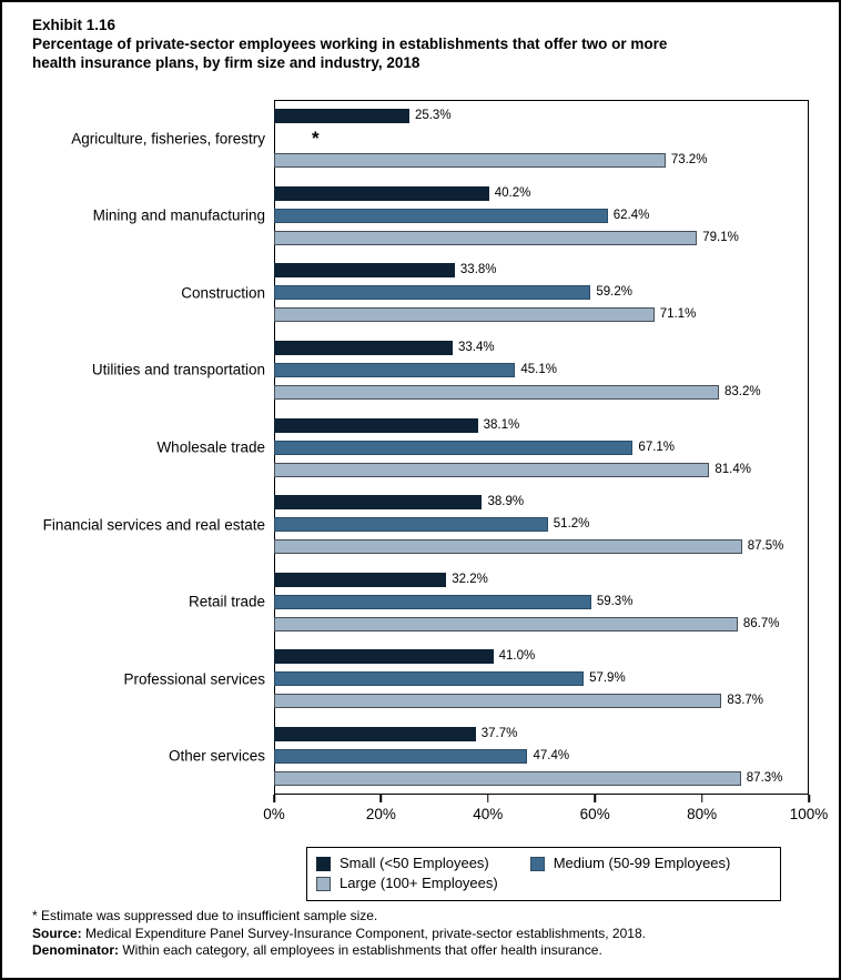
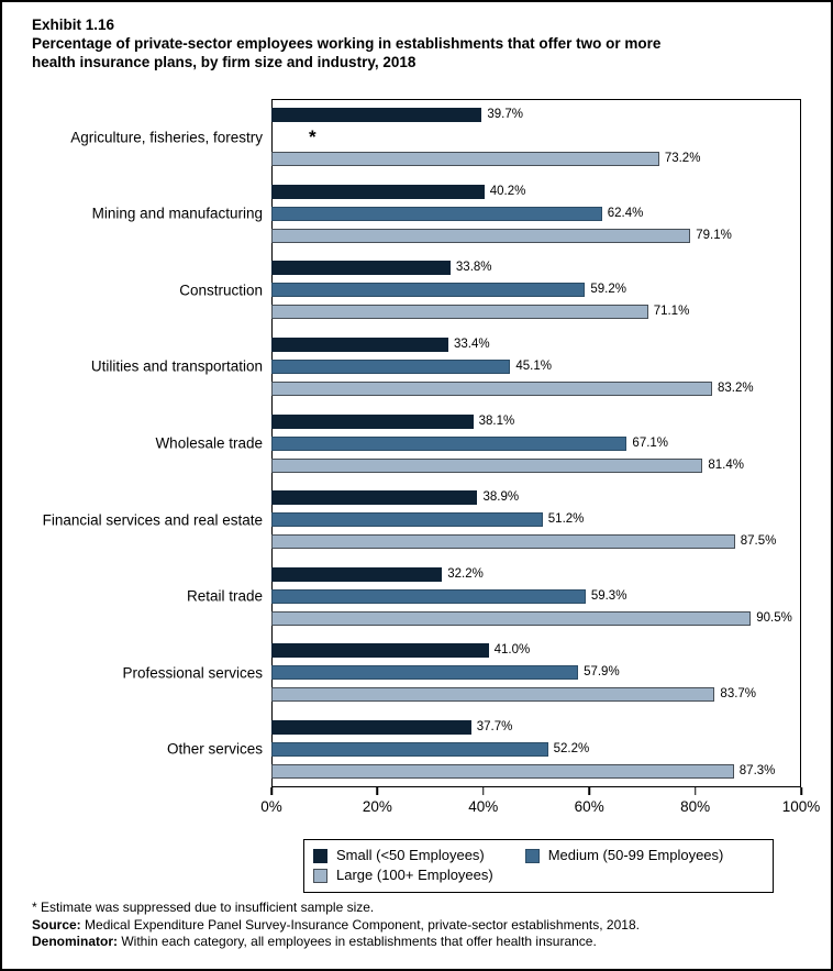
Small (<50 Employees)/Agriculture, fisheries, forestry: 25.3% -> 39.7%
Large (100+ Employees)/Retail trade: 86.7% -> 90.5%
Medium (50-99 Employees)/Other services: 47.4% -> 52.2%
